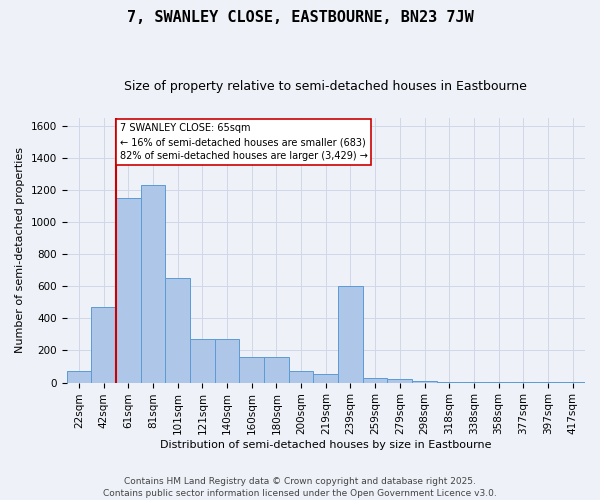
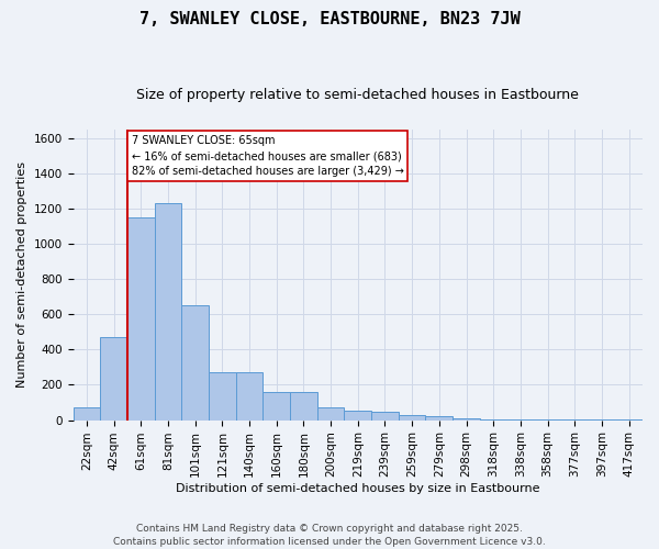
239sqm: 600 -> 50
